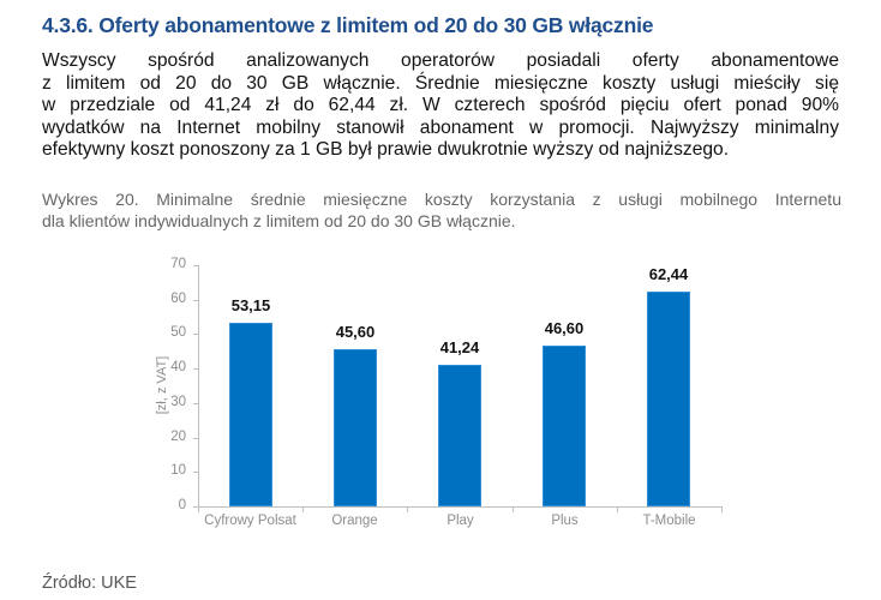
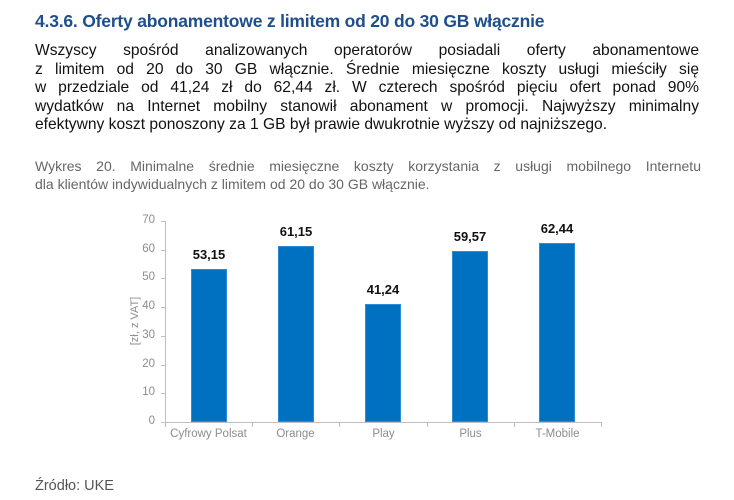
Orange: 45,60 -> 61,15
Plus: 46,60 -> 59,57
